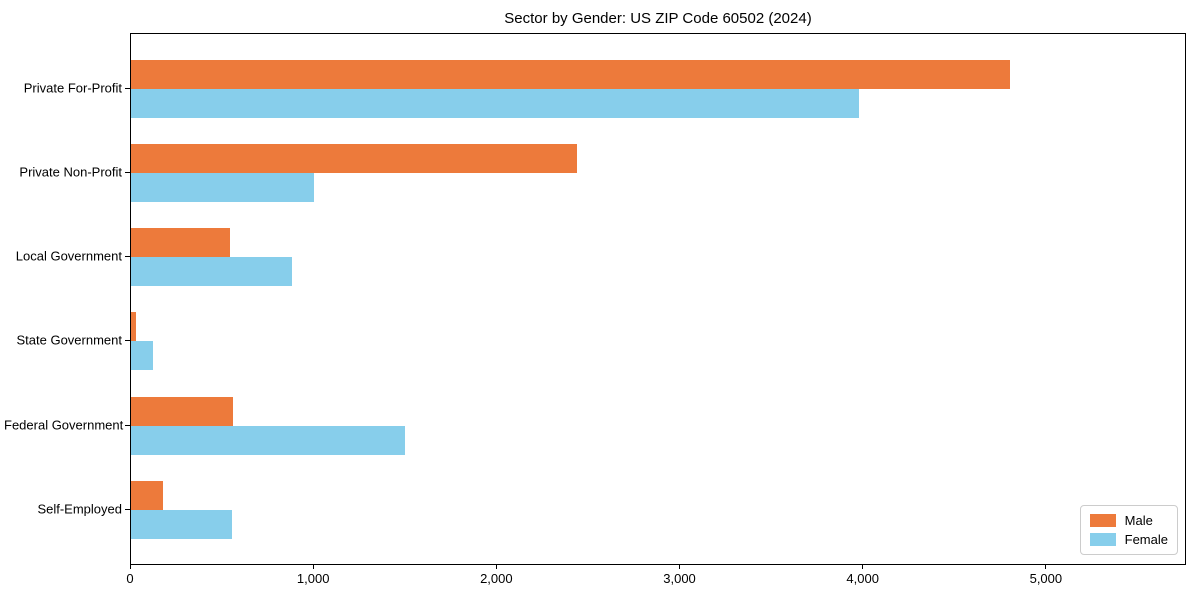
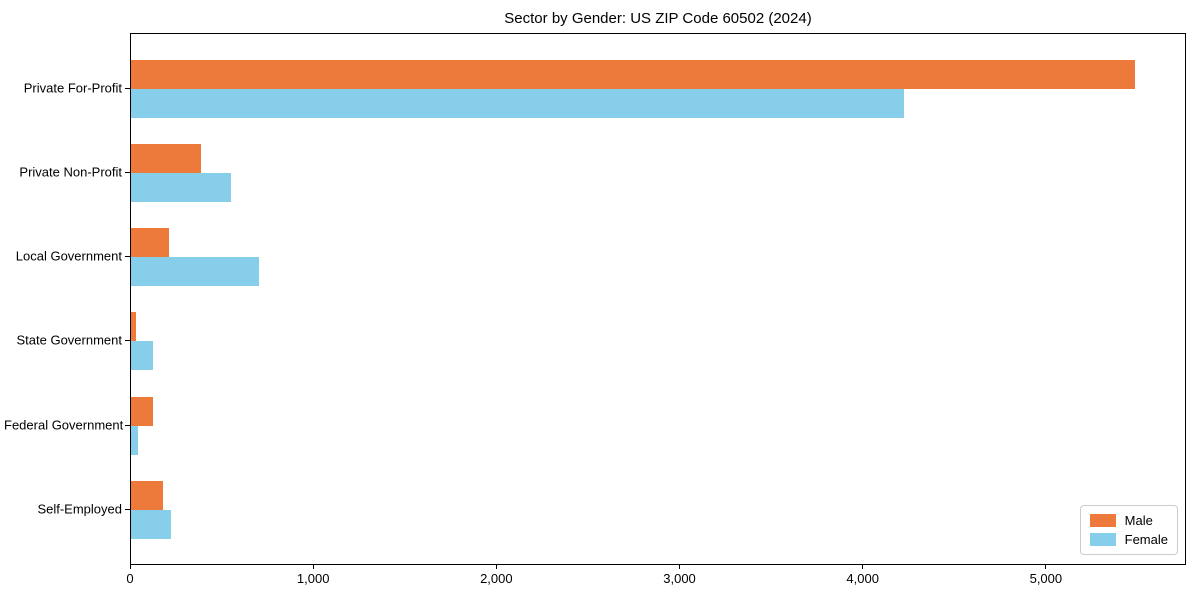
Male/Private For-Profit: 4810 -> 5490
Female/Private For-Profit: 3980 -> 4230
Male/Private Non-Profit: 2440 -> 380
Female/Private Non-Profit: 1000 -> 540
Male/Local Government: 540 -> 210
Female/Local Government: 880 -> 700
Male/Federal Government: 560 -> 120
Female/Federal Government: 1500 -> 40
Female/Self-Employed: 550 -> 220
